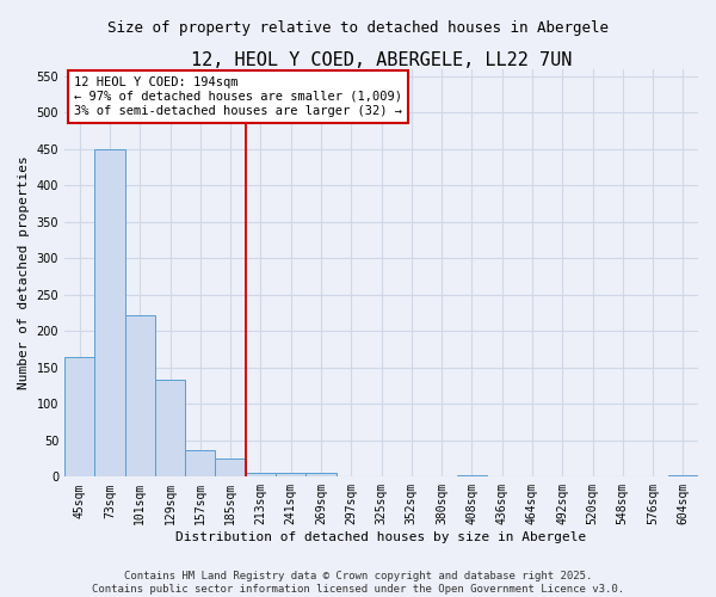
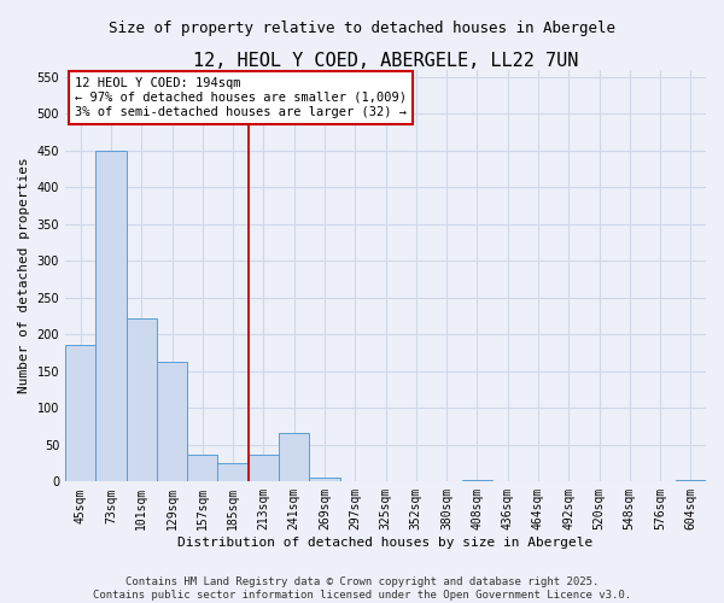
45sqm: 165 -> 186
129sqm: 133 -> 162
213sqm: 5 -> 36
241sqm: 5 -> 66
